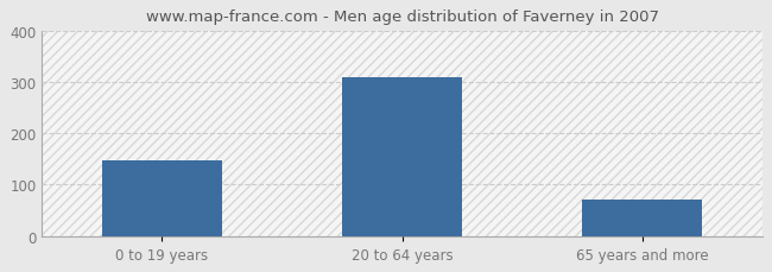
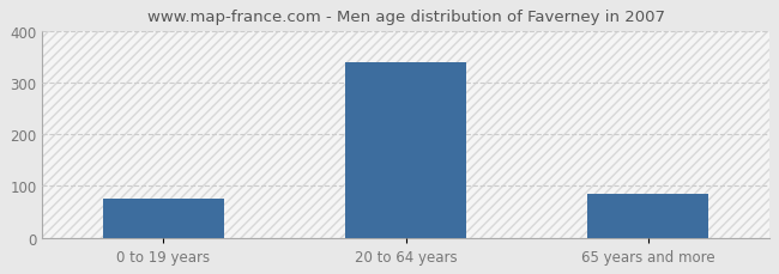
0 to 19 years: 148 -> 75
20 to 64 years: 309 -> 340
65 years and more: 72 -> 85
